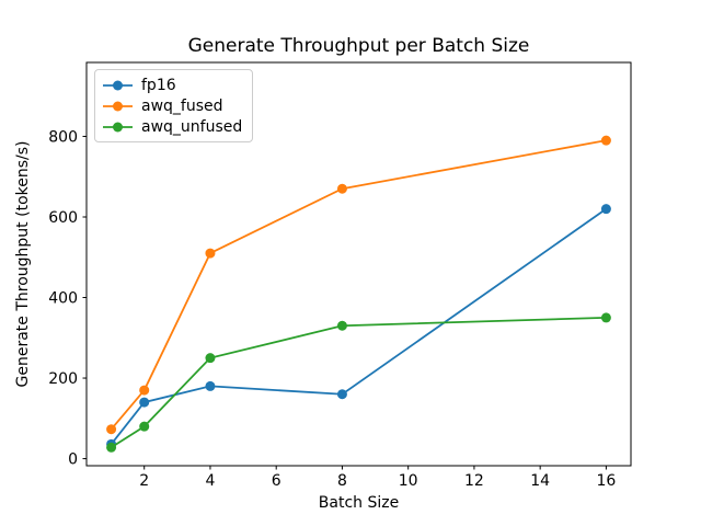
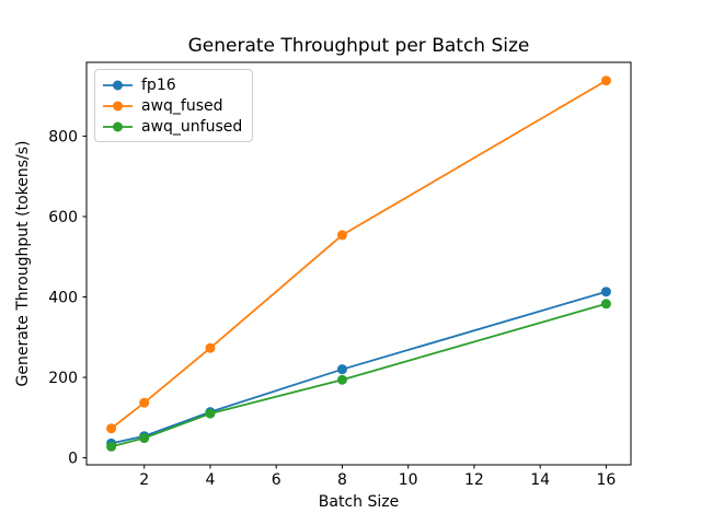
fp16/2: 140 -> 50
awq_fused/2: 170 -> 140
awq_unfused/2: 80 -> 50
fp16/4: 180 -> 110
awq_fused/4: 510 -> 270
awq_unfused/4: 250 -> 110
fp16/8: 160 -> 220
awq_fused/8: 670 -> 550
awq_unfused/8: 330 -> 190
fp16/16: 620 -> 410
awq_fused/16: 790 -> 940
awq_unfused/16: 350 -> 380
